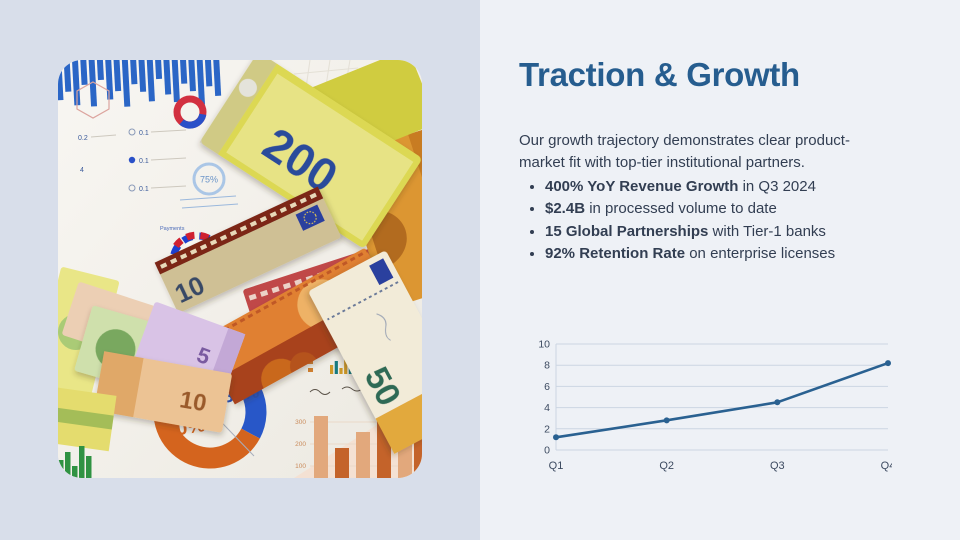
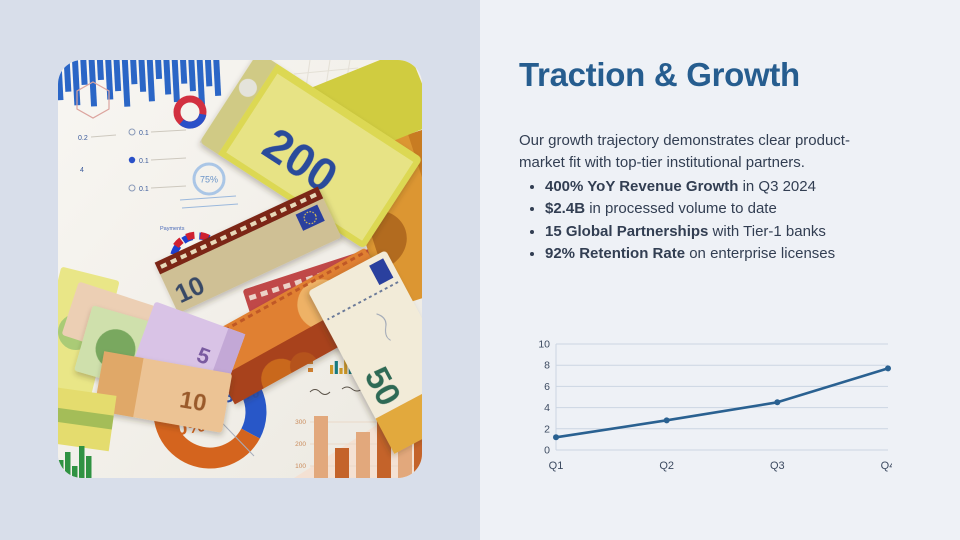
Q4: 8.2 -> 7.7
